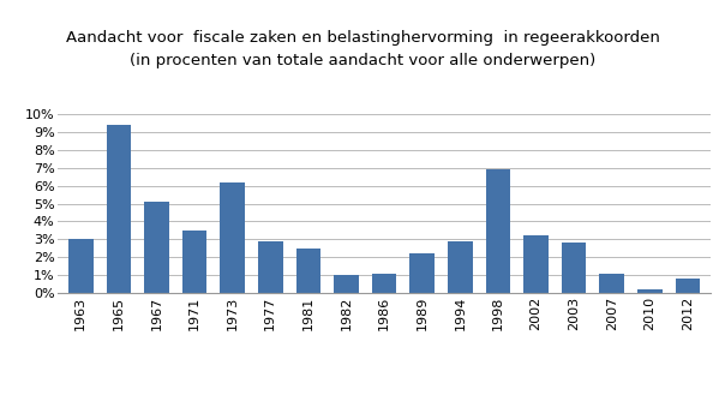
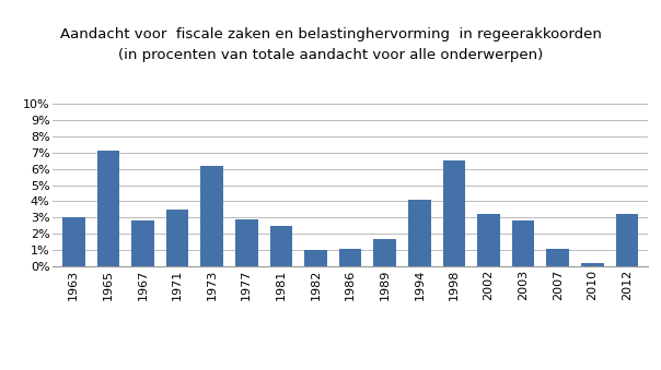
1965: 9.4% -> 7.1%
1967: 5.1% -> 2.8%
1989: 2.2% -> 1.7%
1994: 2.9% -> 4.1%
1998: 6.9% -> 6.5%
2012: 0.8% -> 3.2%
